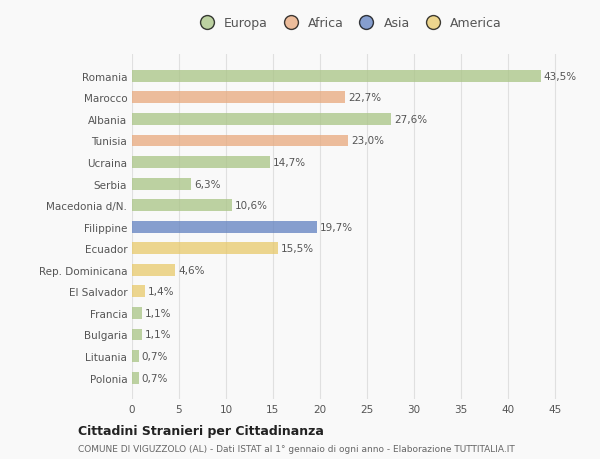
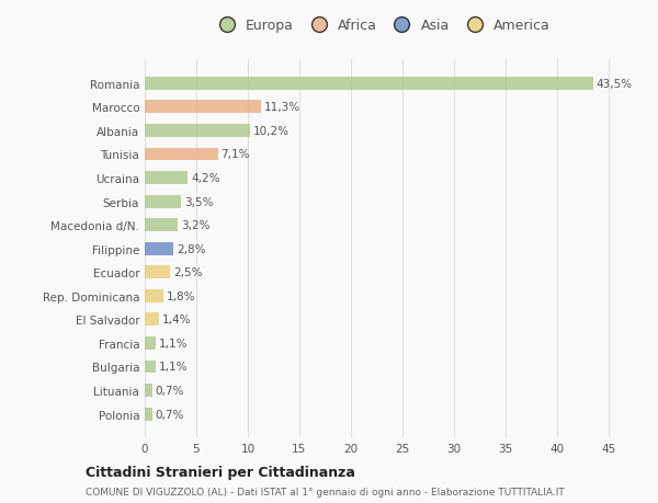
Marocco: 22,7% -> 11,3%
Albania: 27,6% -> 10,2%
Tunisia: 23,0% -> 7,1%
Ucraina: 14,7% -> 4,2%
Serbia: 6,3% -> 3,5%
Macedonia d/N.: 10,6% -> 3,2%
Filippine: 19,7% -> 2,8%
Ecuador: 15,5% -> 2,5%
Rep. Dominicana: 4,6% -> 1,8%
